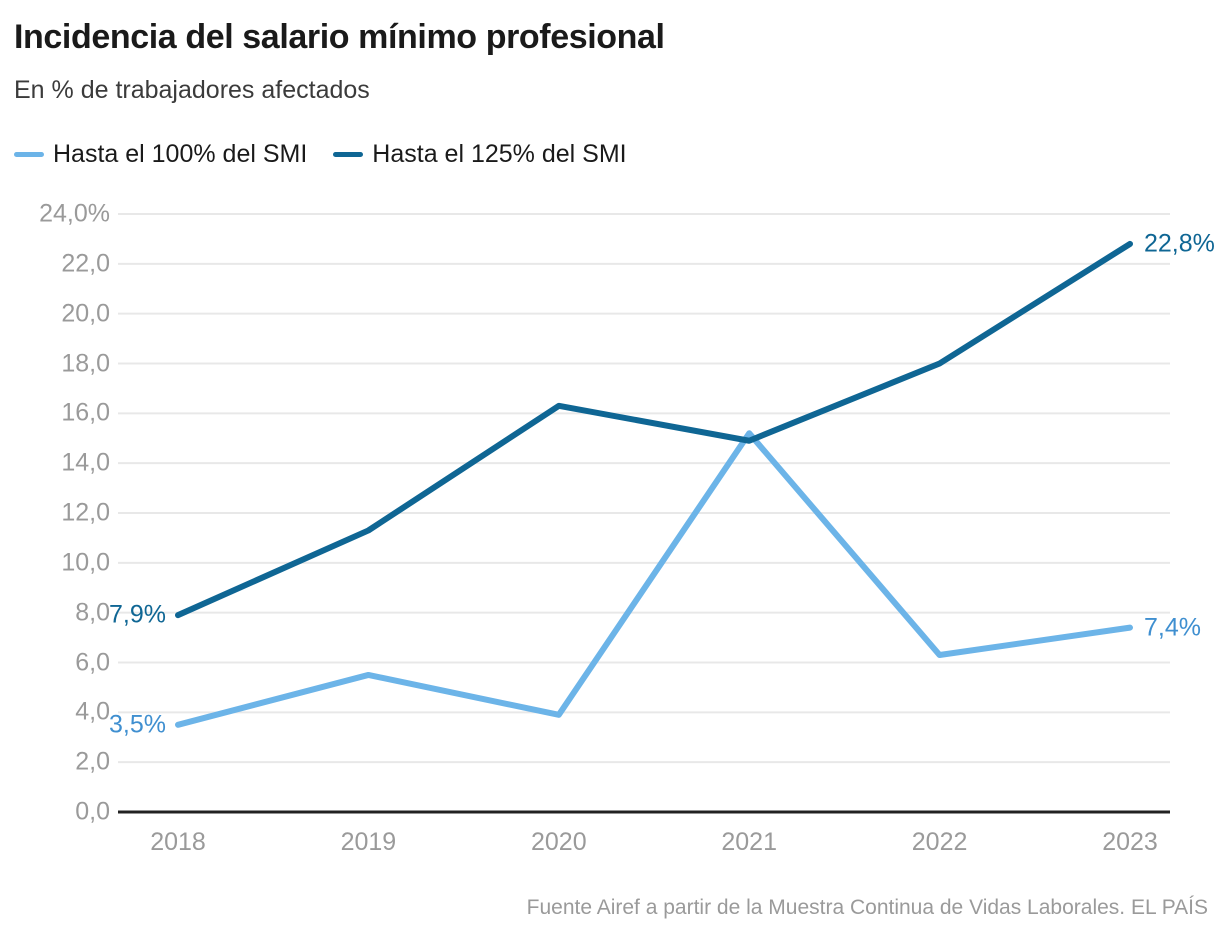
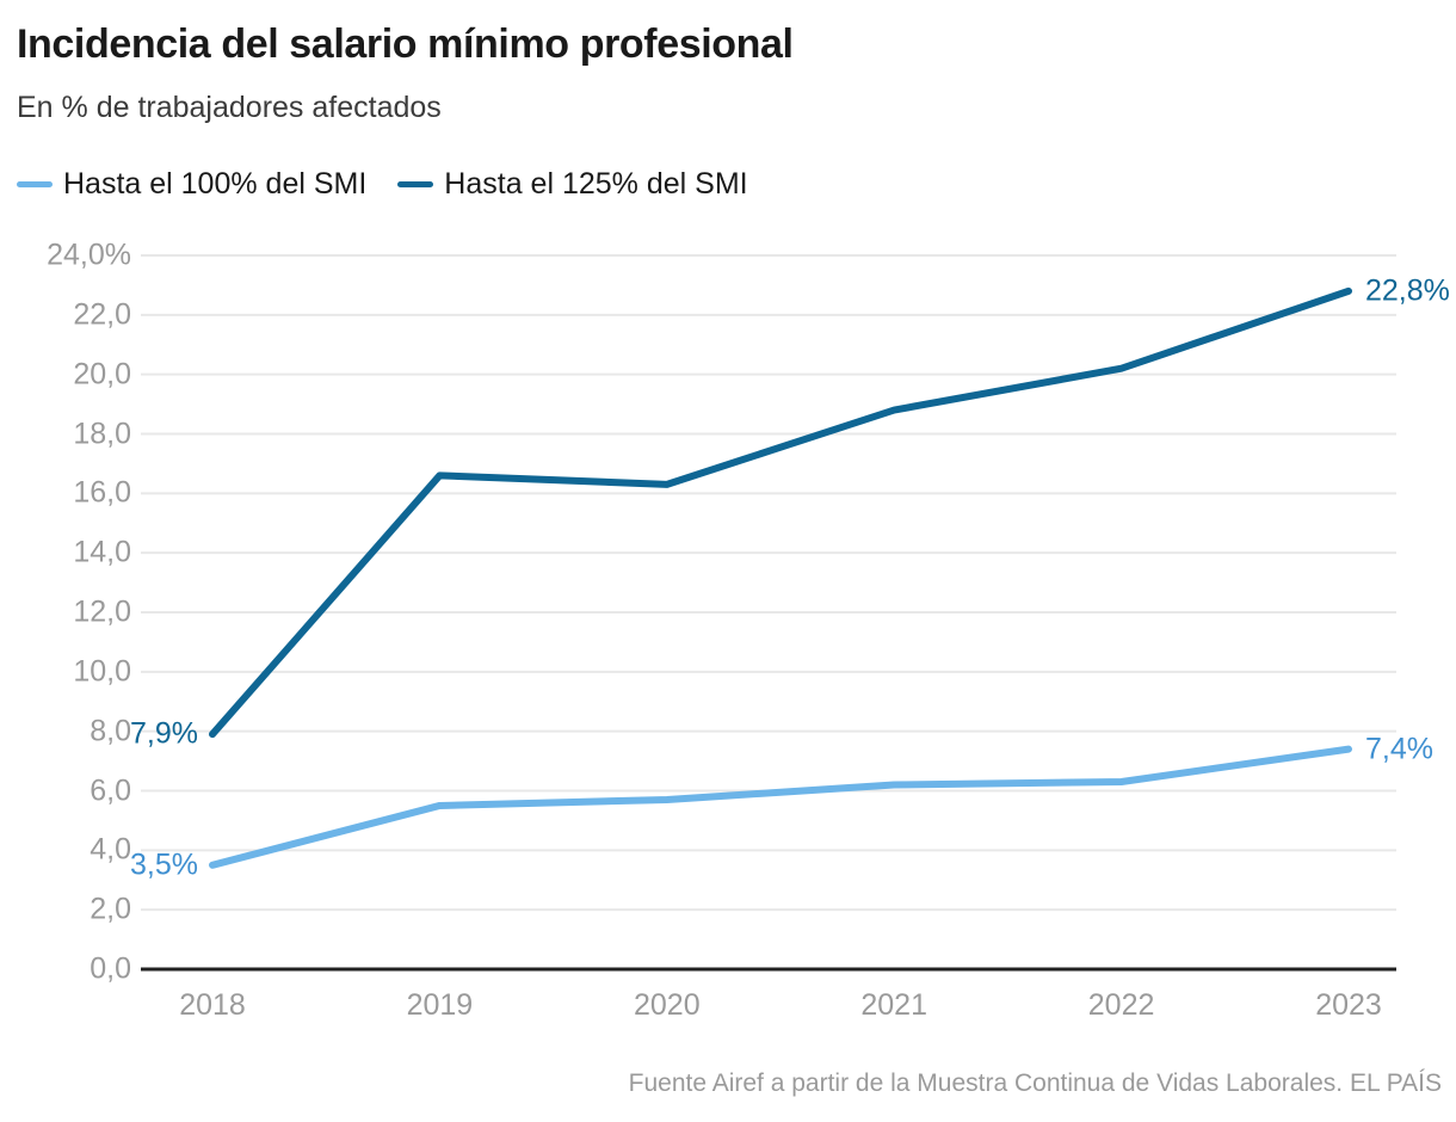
Hasta el 125% del SMI/2019: 11,3% -> 16,6%
Hasta el 100% del SMI/2020: 3,9% -> 5,7%
Hasta el 100% del SMI/2021: 15,2% -> 6,2%
Hasta el 125% del SMI/2021: 14,9% -> 18,8%
Hasta el 125% del SMI/2022: 18,0% -> 20,2%
